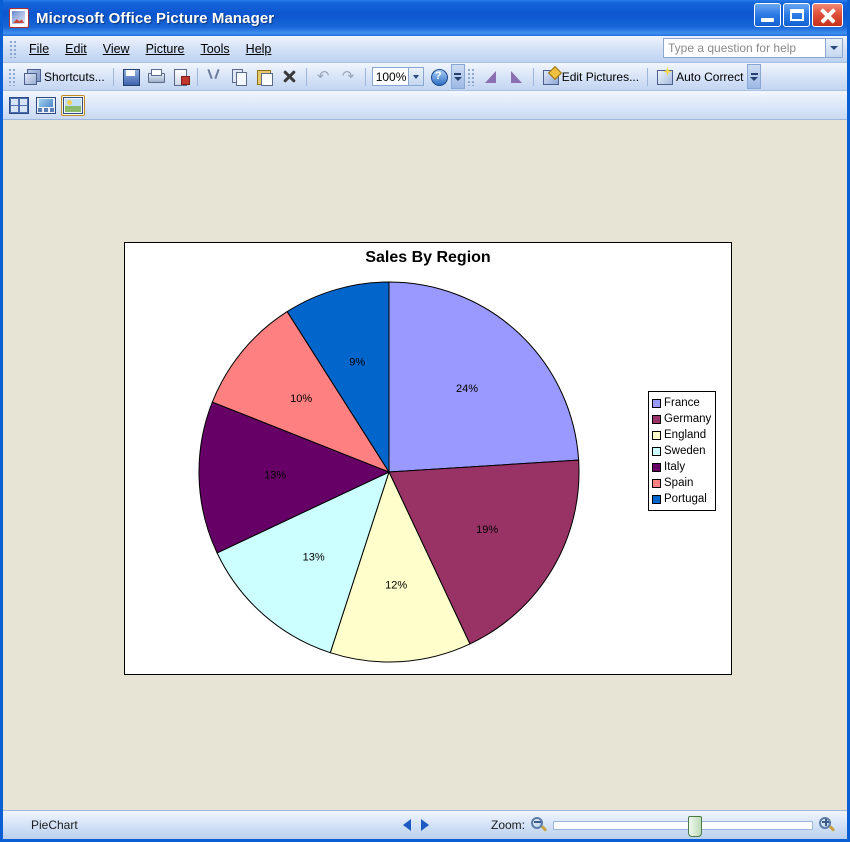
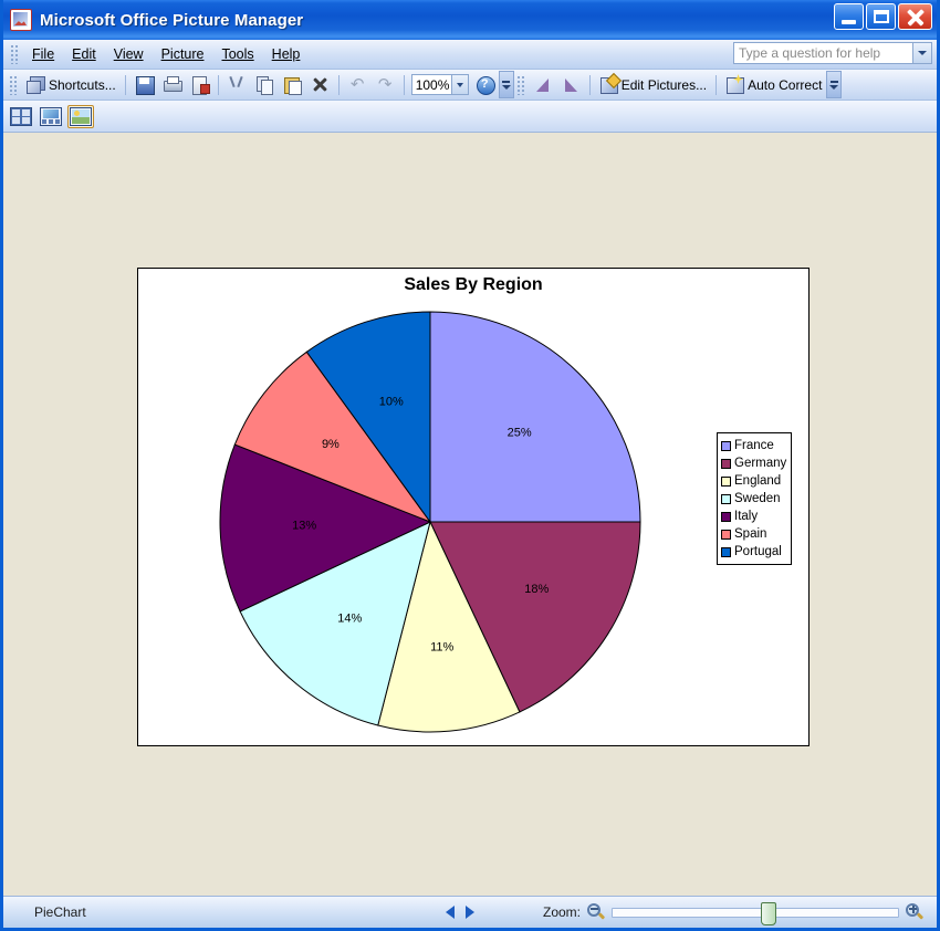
France: 24% -> 25%
Germany: 19% -> 18%
England: 12% -> 11%
Sweden: 13% -> 14%
Spain: 10% -> 9%
Portugal: 9% -> 10%
